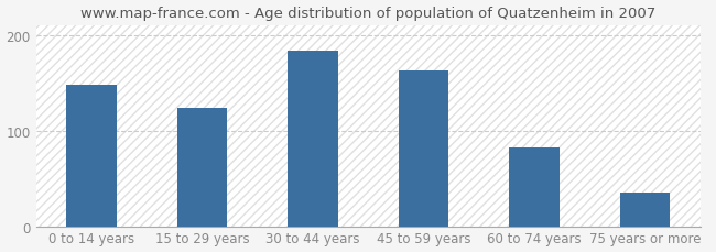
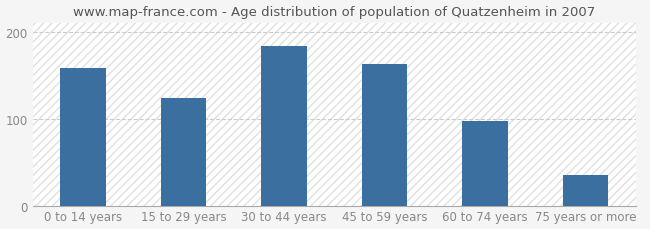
0 to 14 years: 148 -> 158
60 to 74 years: 82 -> 97
